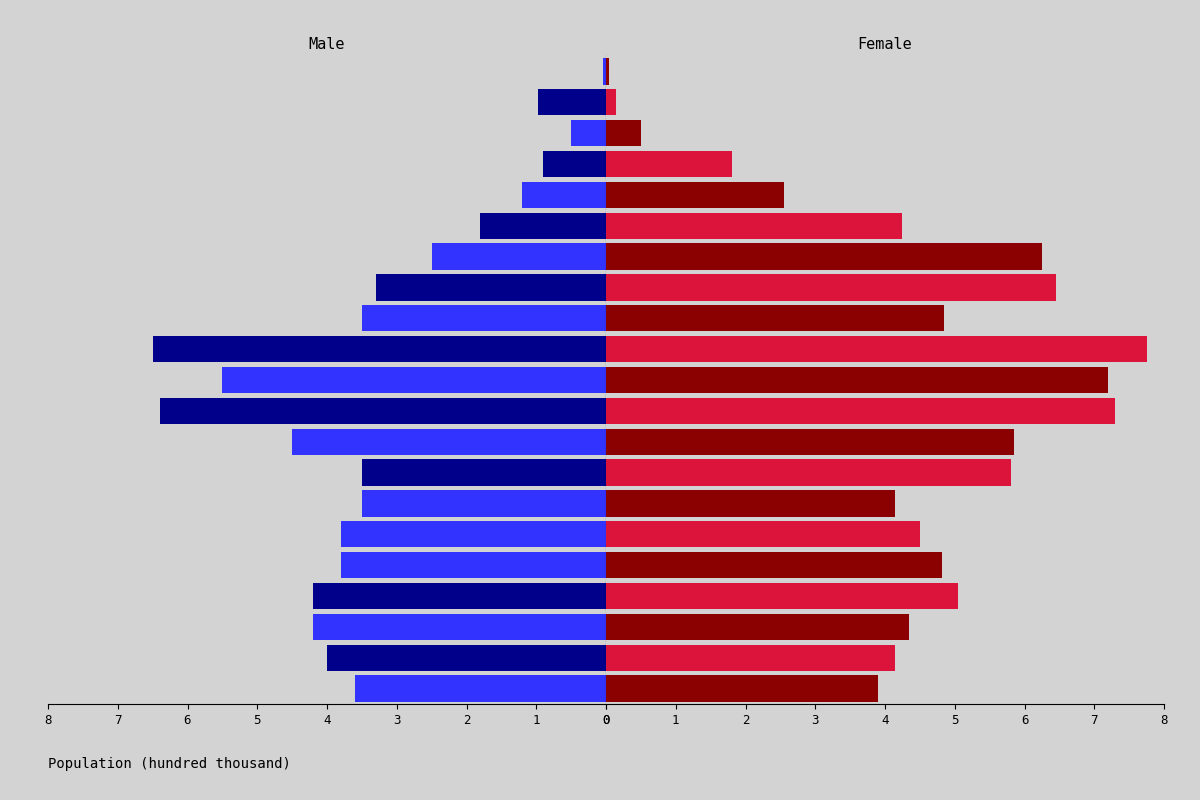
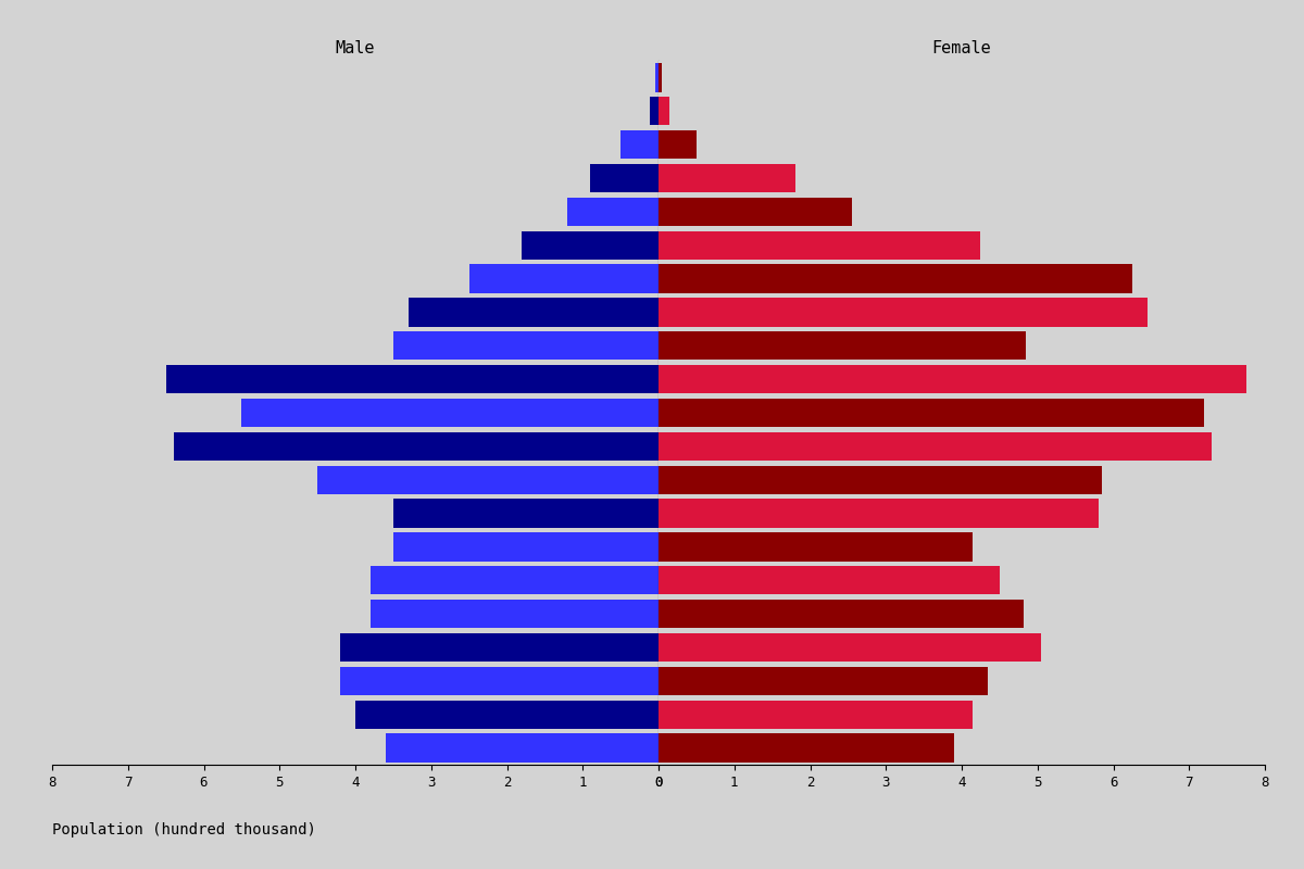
Male/95-99: 0.98 -> 0.12
